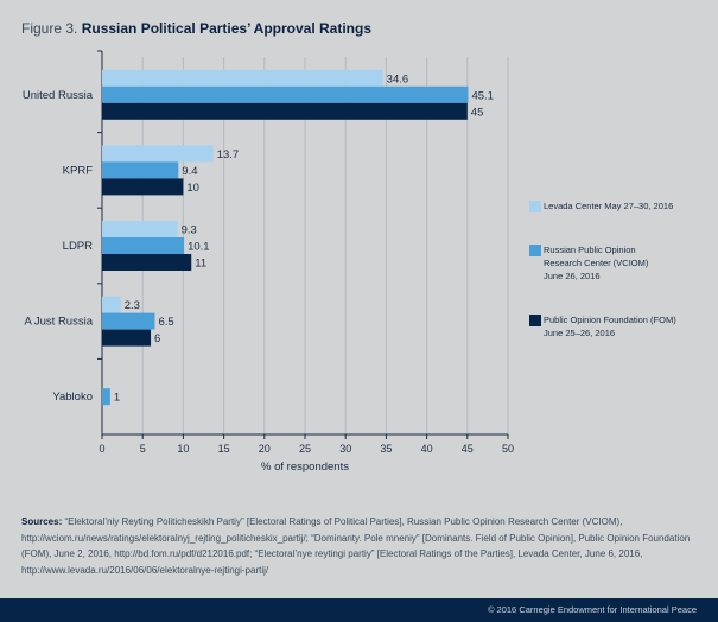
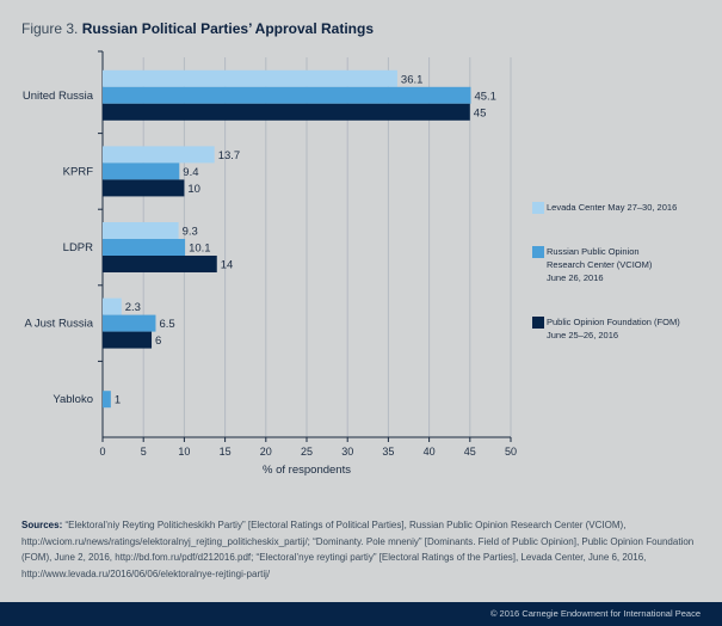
Levada Center May 27–30, 2016/United Russia: 34.6 -> 36.1
Public Opinion Foundation (FOM) June 25–26, 2016/LDPR: 11 -> 14
